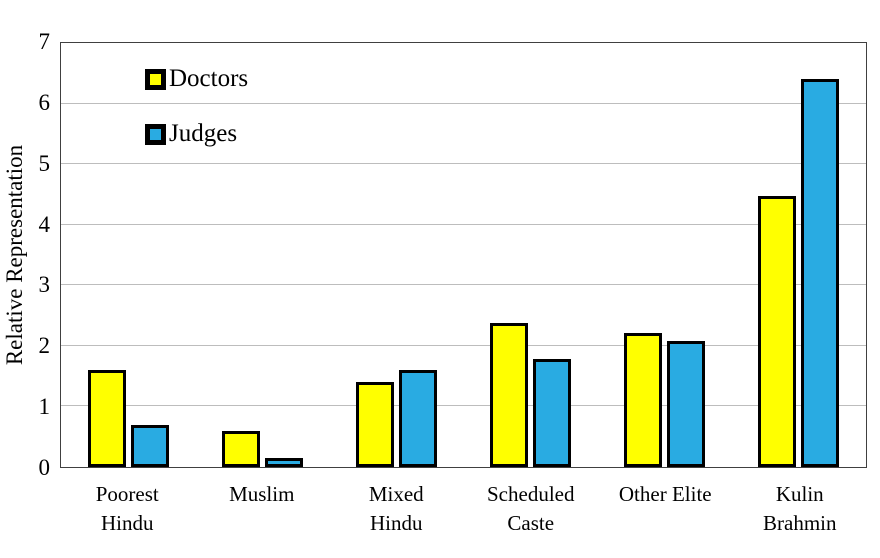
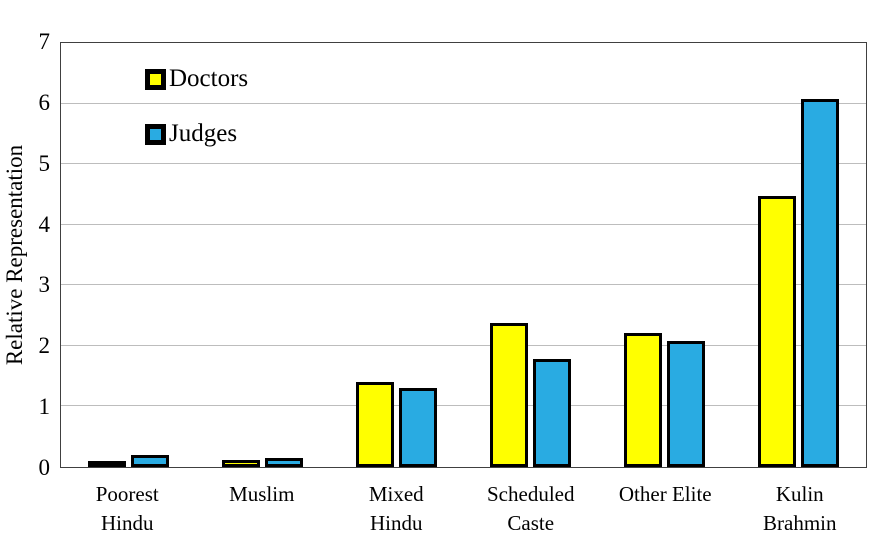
Doctors/Poorest Hindu: 1.6 -> 0.1
Judges/Poorest Hindu: 0.7 -> 0.2
Doctors/Muslim: 0.6 -> 0.1
Judges/Mixed Hindu: 1.6 -> 1.3
Judges/Kulin Brahmin: 6.4 -> 6.1
